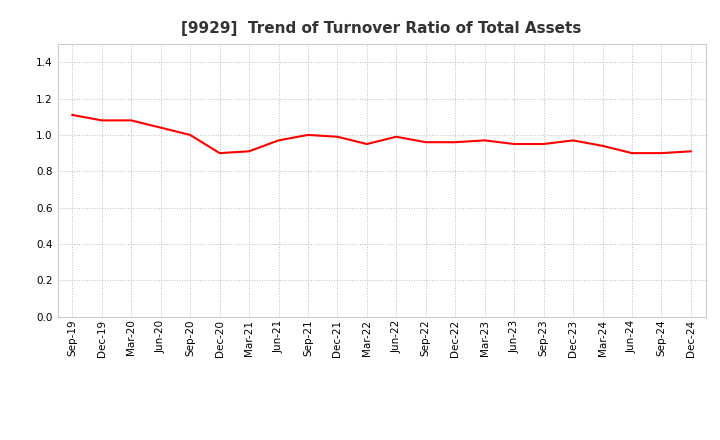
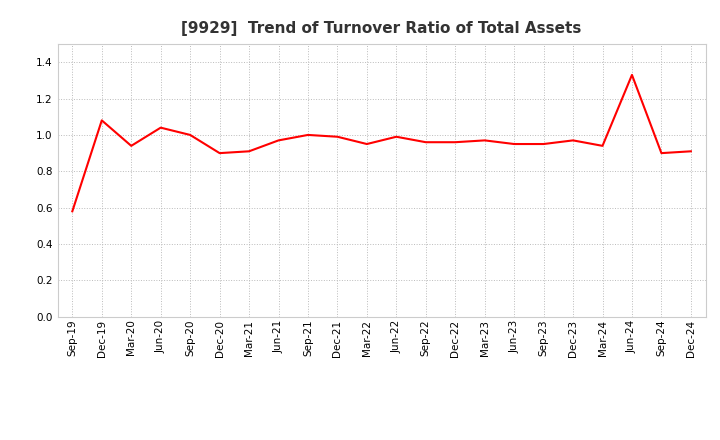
Sep-19: 1.11 -> 0.58
Mar-20: 1.08 -> 0.94
Jun-24: 0.90 -> 1.33
